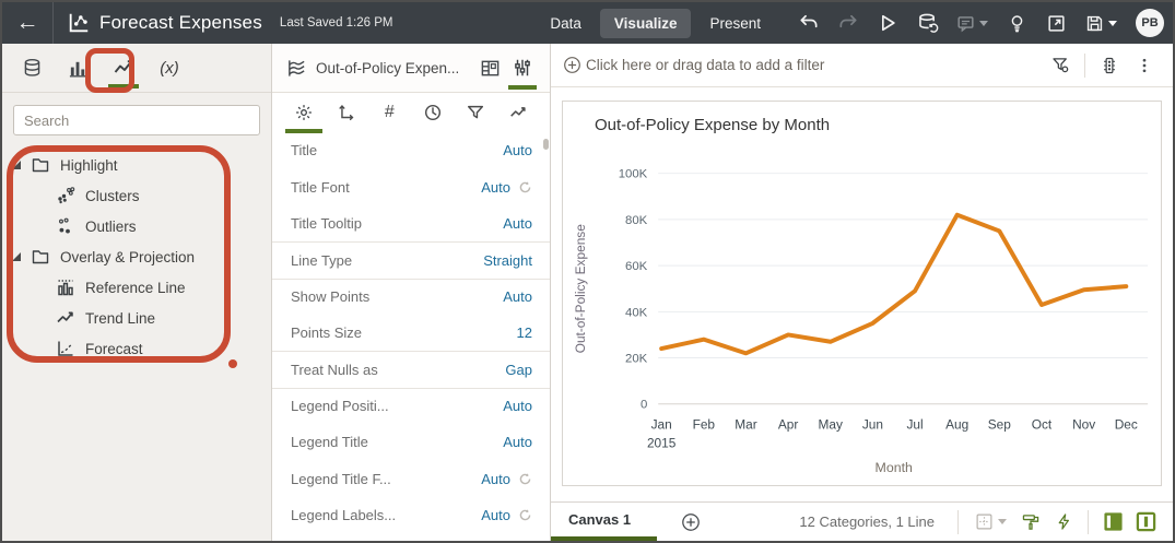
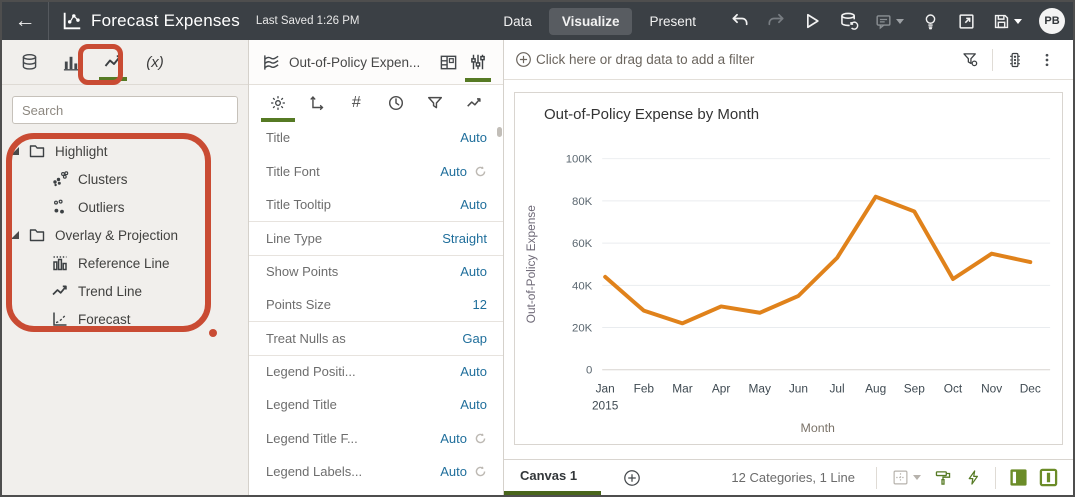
Jan: 24K -> 44K
Jul: 49K -> 53K
Nov: 50K -> 55K
